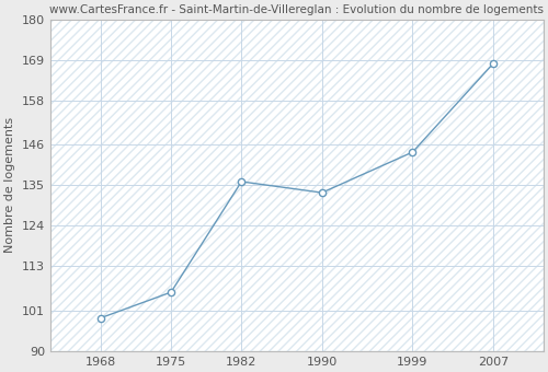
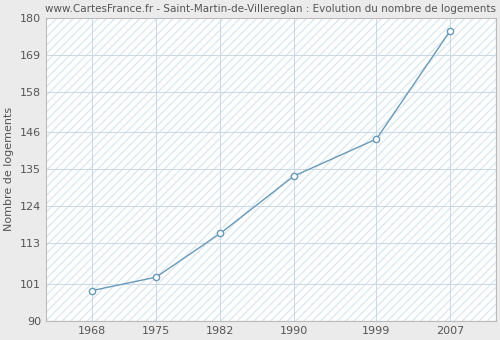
1975: 106 -> 103
1982: 136 -> 116
2007: 168 -> 176
